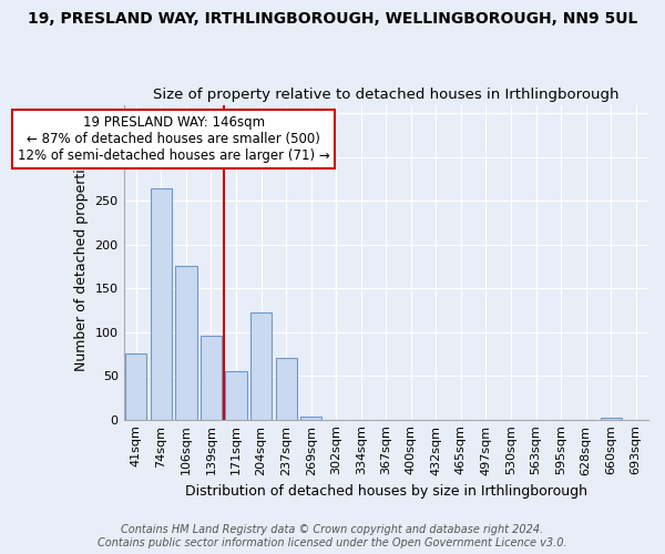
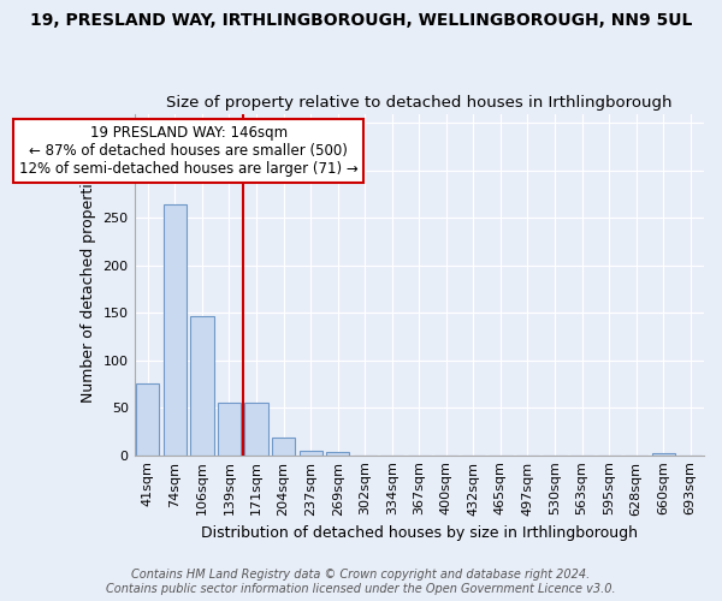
106sqm: 176 -> 146
139sqm: 96 -> 55
204sqm: 122 -> 18
237sqm: 70 -> 5
